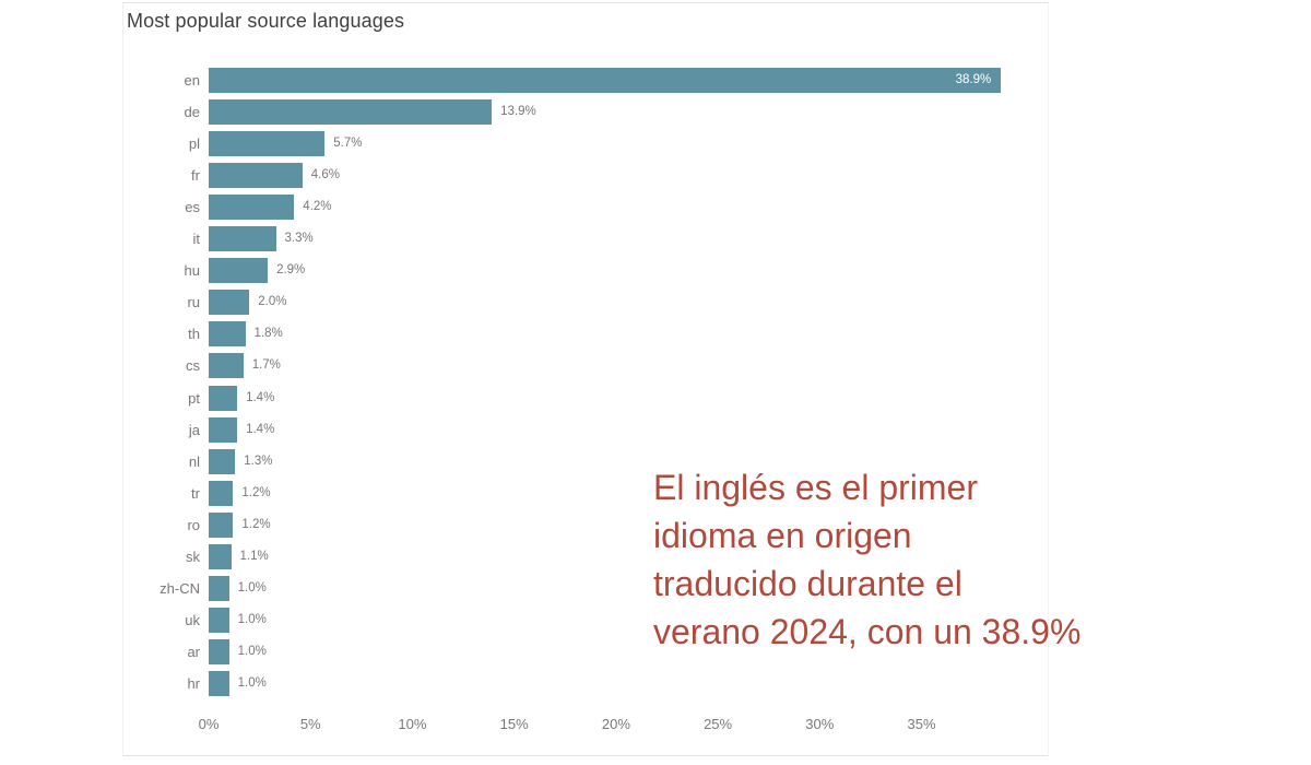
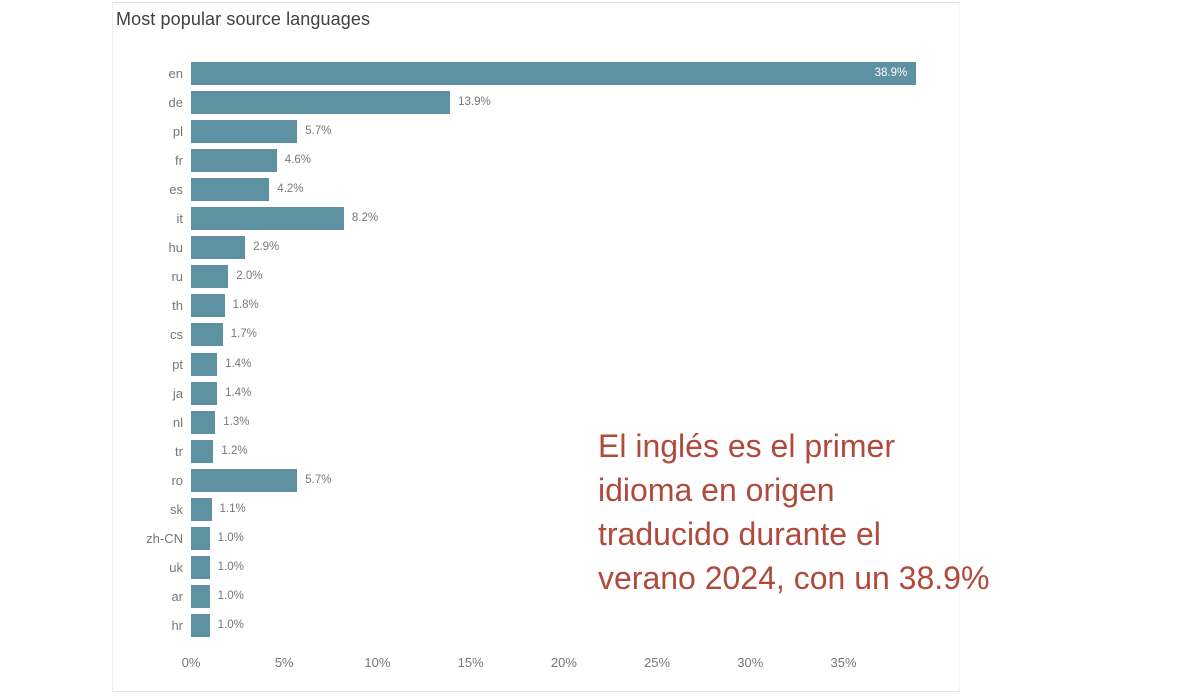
it: 3.3% -> 8.2%
ro: 1.2% -> 5.7%
